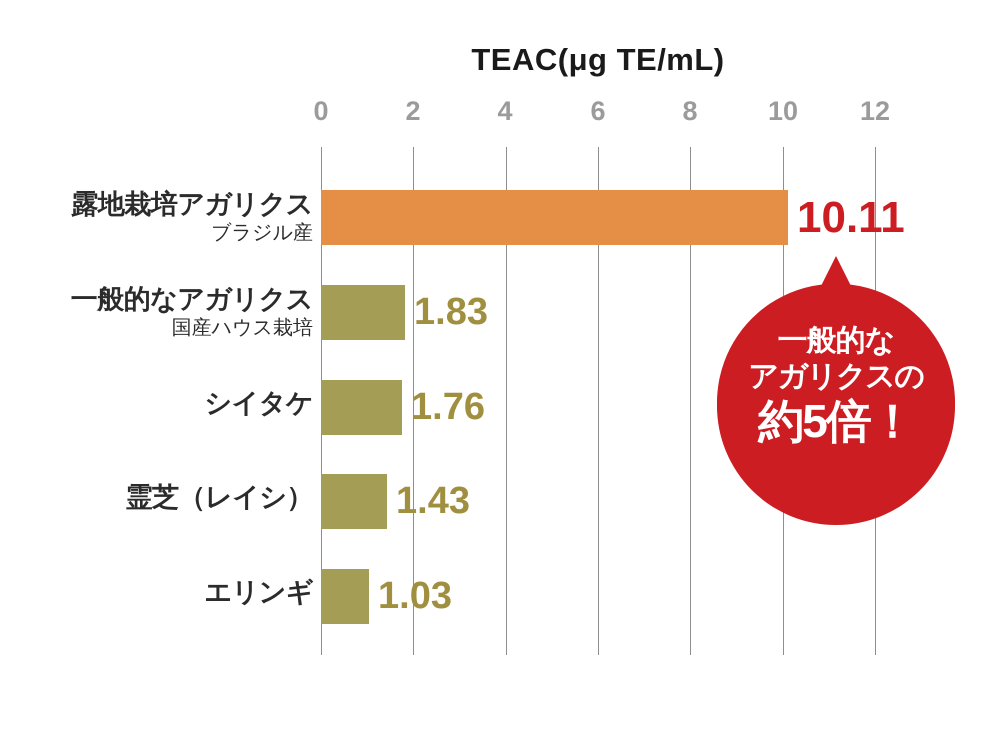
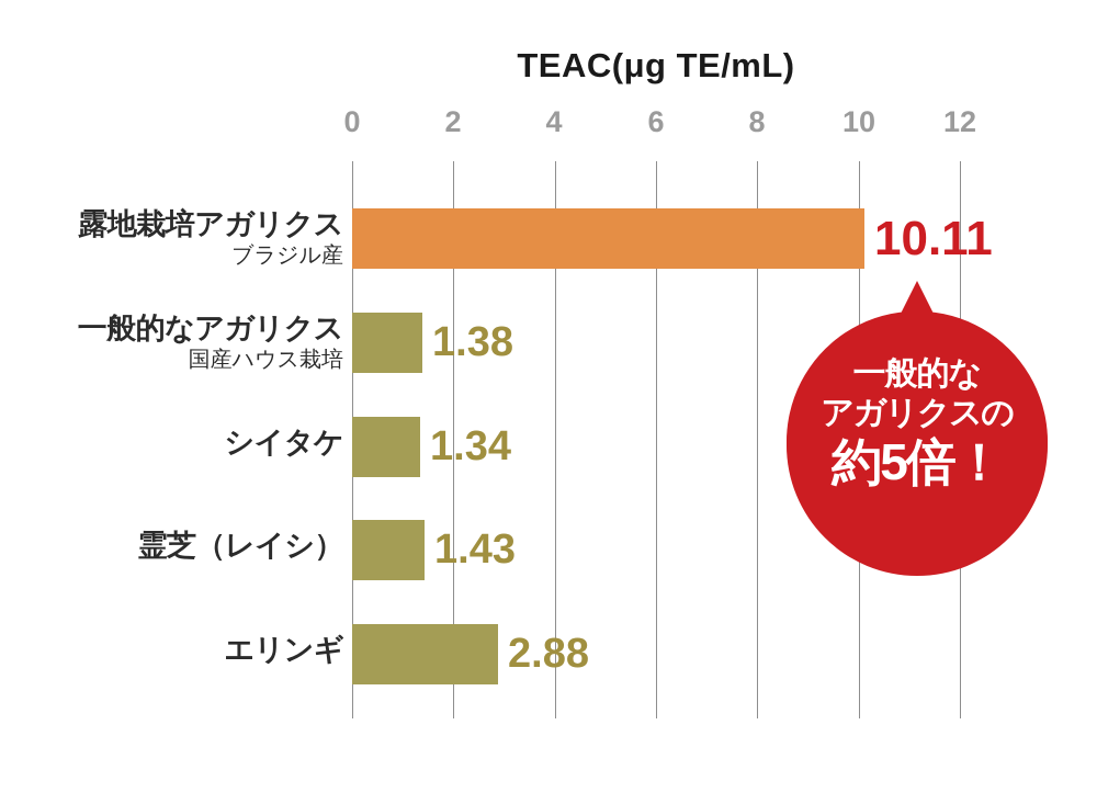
一般的なアガリクス: 1.83 -> 1.38
シイタケ: 1.76 -> 1.34
エリンギ: 1.03 -> 2.88
